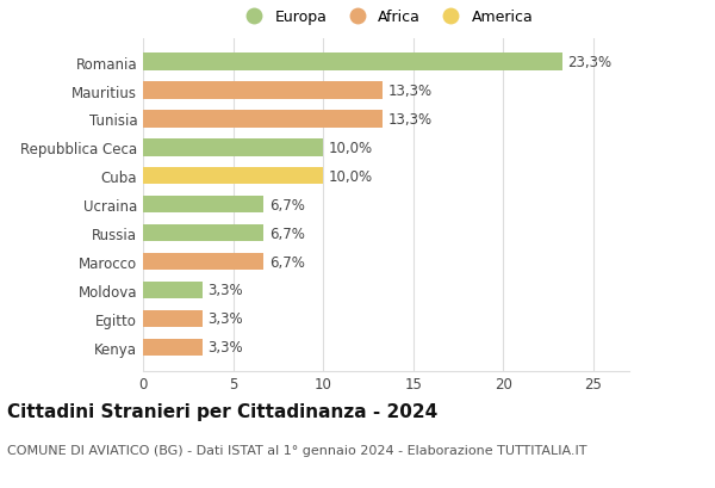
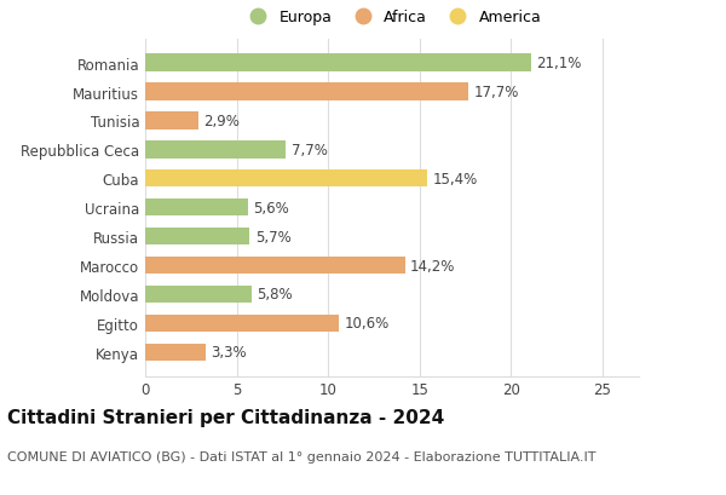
Romania: 23,3% -> 21,1%
Mauritius: 13,3% -> 17,7%
Tunisia: 13,3% -> 2,9%
Repubblica Ceca: 10,0% -> 7,7%
Cuba: 10,0% -> 15,4%
Ucraina: 6,7% -> 5,6%
Russia: 6,7% -> 5,7%
Marocco: 6,7% -> 14,2%
Moldova: 3,3% -> 5,8%
Egitto: 3,3% -> 10,6%
